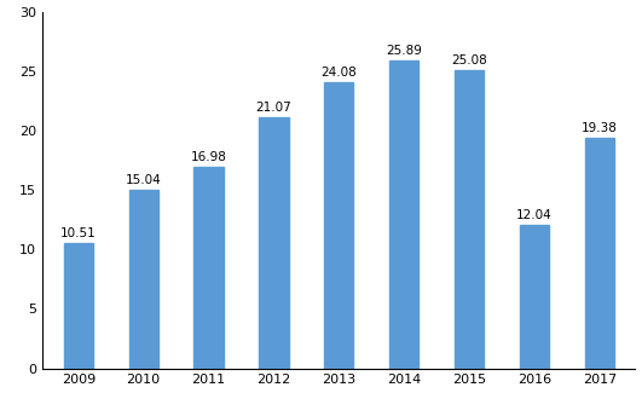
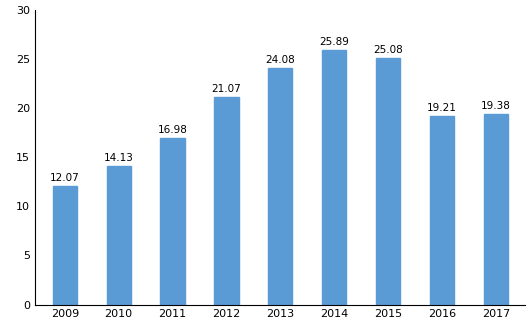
2009: 10.51 -> 12.07
2010: 15.04 -> 14.13
2016: 12.04 -> 19.21
